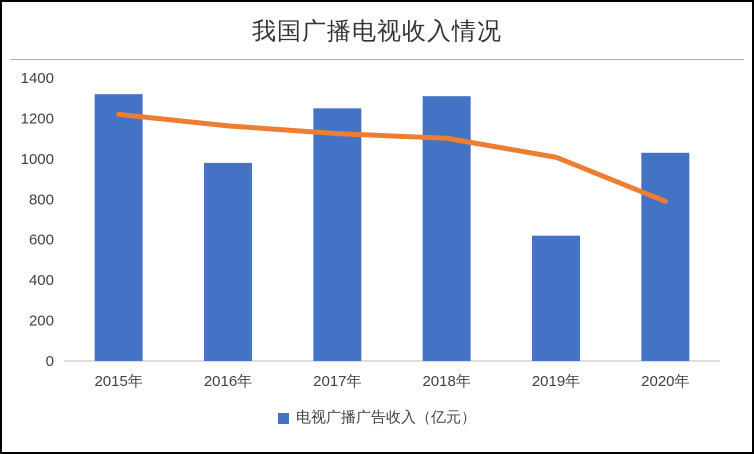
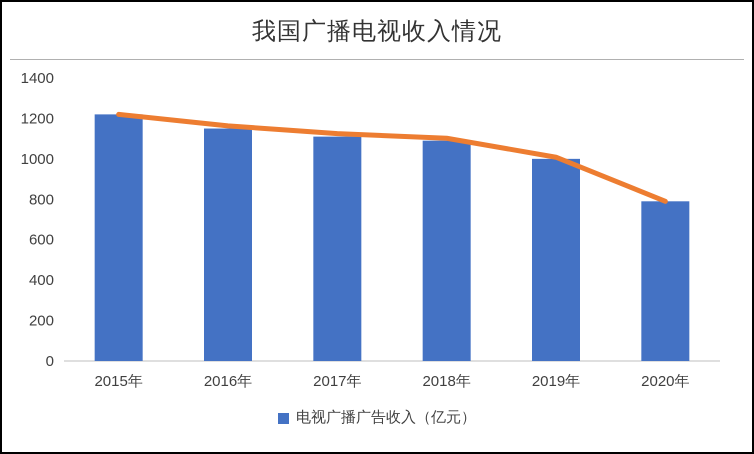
电视广播广告收入（亿元）/2015年: 1320 -> 1220
电视广播广告收入（亿元）/2016年: 980 -> 1150
电视广播广告收入（亿元）/2017年: 1250 -> 1110
电视广播广告收入（亿元）/2018年: 1310 -> 1090
电视广播广告收入（亿元）/2019年: 620 -> 1000
电视广播广告收入（亿元）/2020年: 1030 -> 790
